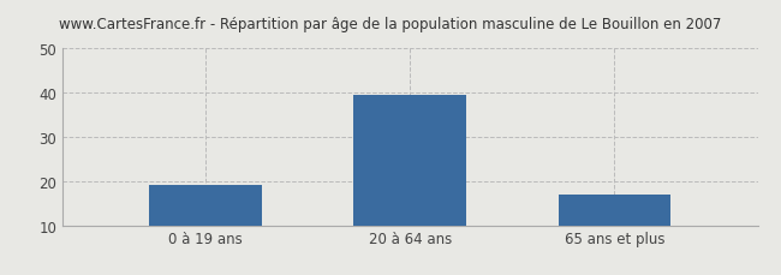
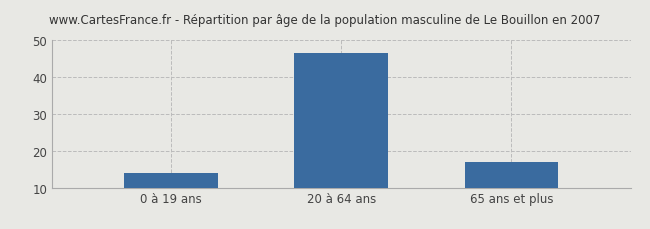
0 à 19 ans: 19.0 -> 14.0
20 à 64 ans: 39.5 -> 46.5
